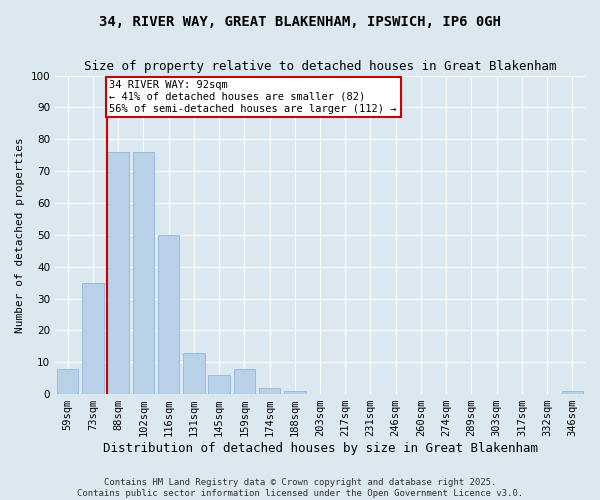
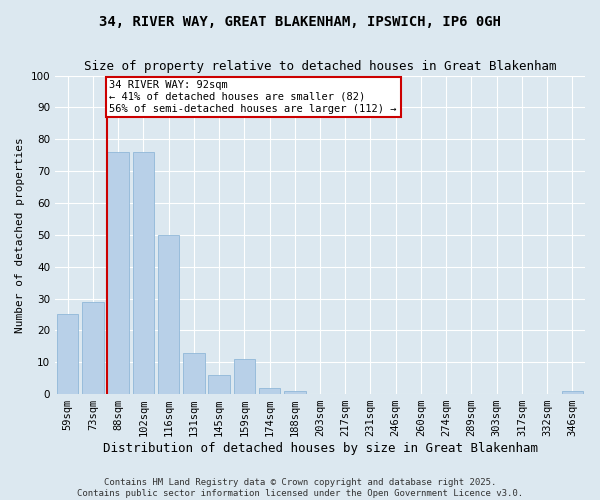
59sqm: 8 -> 25
73sqm: 35 -> 29
159sqm: 8 -> 11
